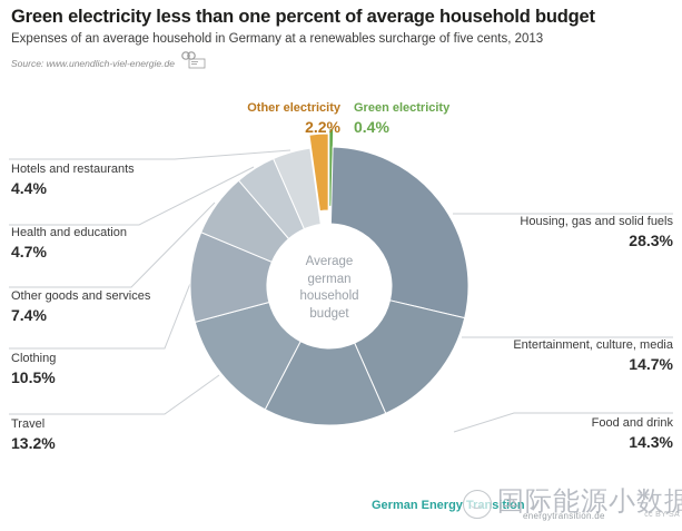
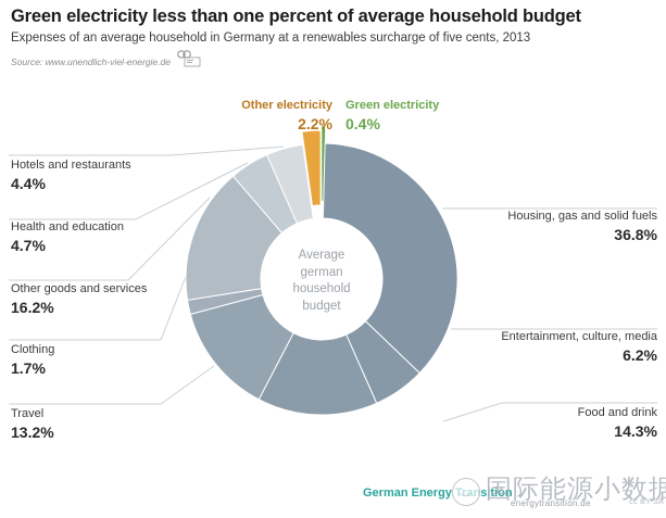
Housing, gas and solid fuels: 28.3% -> 36.8%
Entertainment, culture, media: 14.7% -> 6.2%
Clothing: 10.5% -> 1.7%
Other goods and services: 7.4% -> 16.2%
